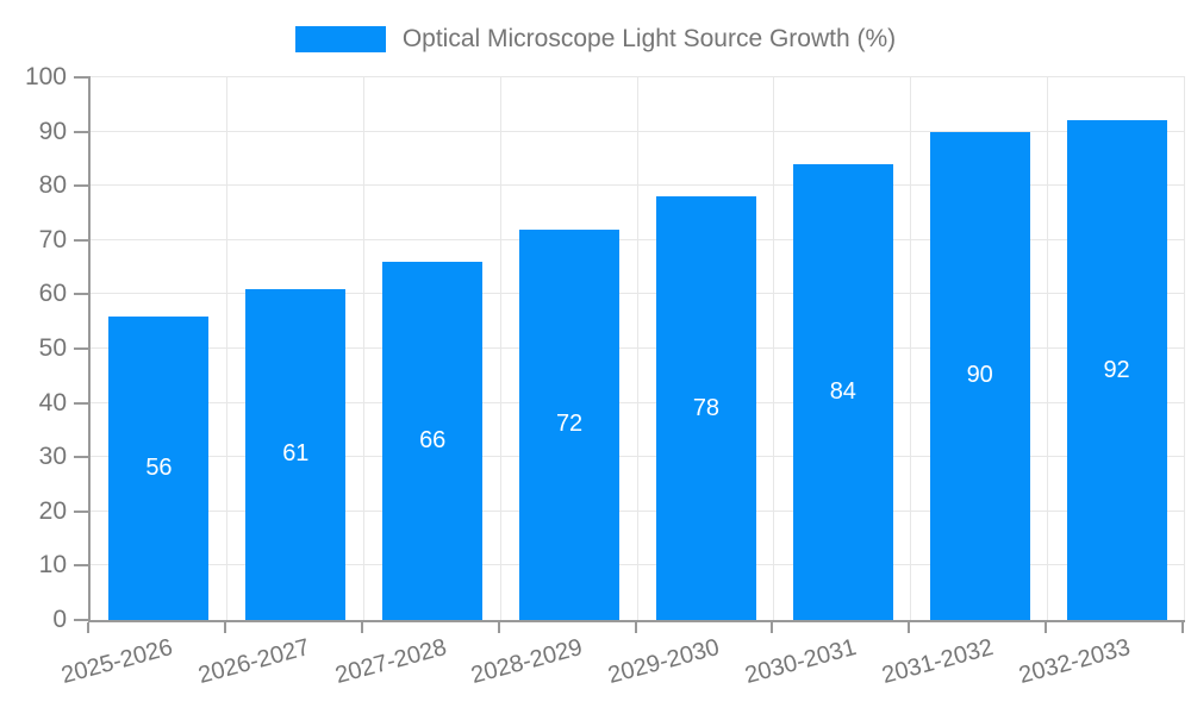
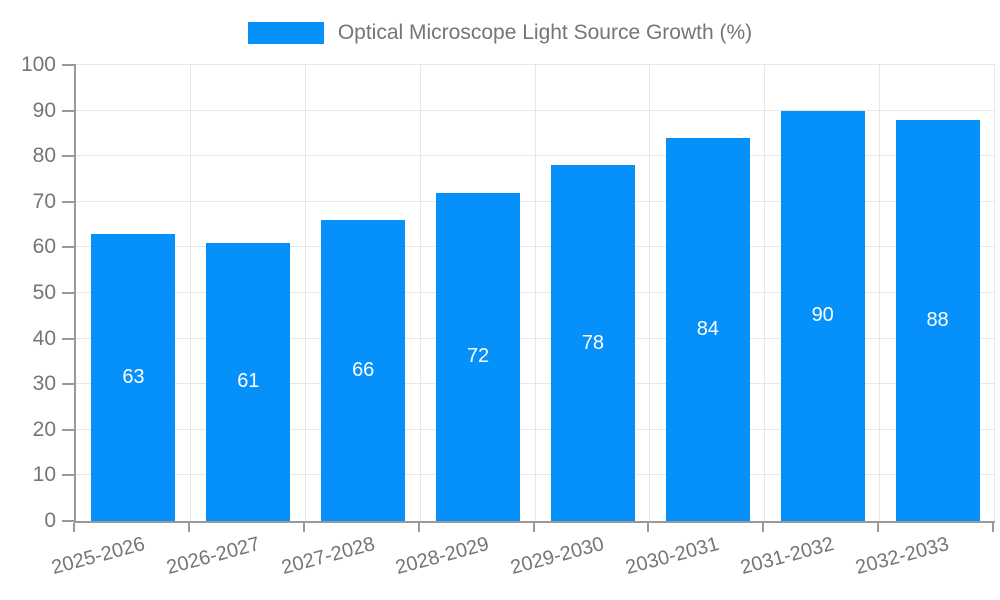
2025-2026: 56 -> 63
2032-2033: 92 -> 88
